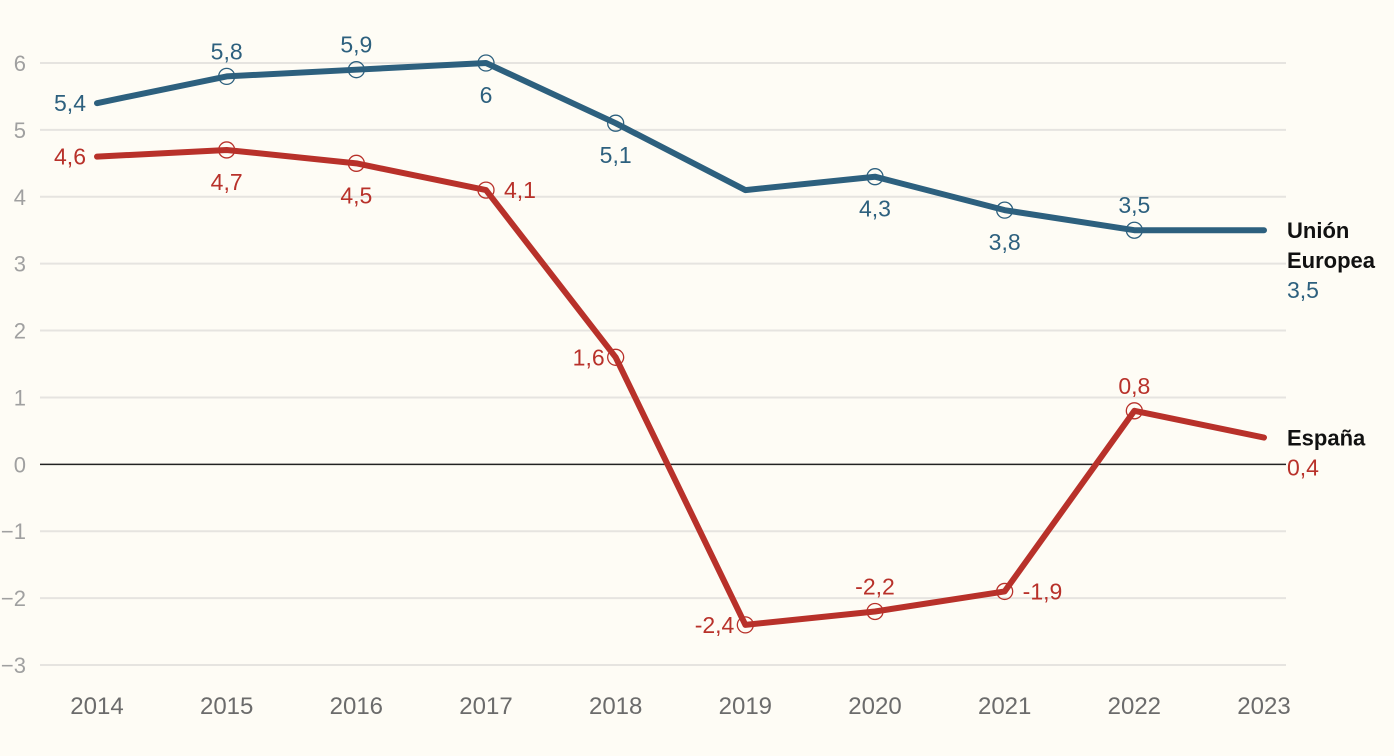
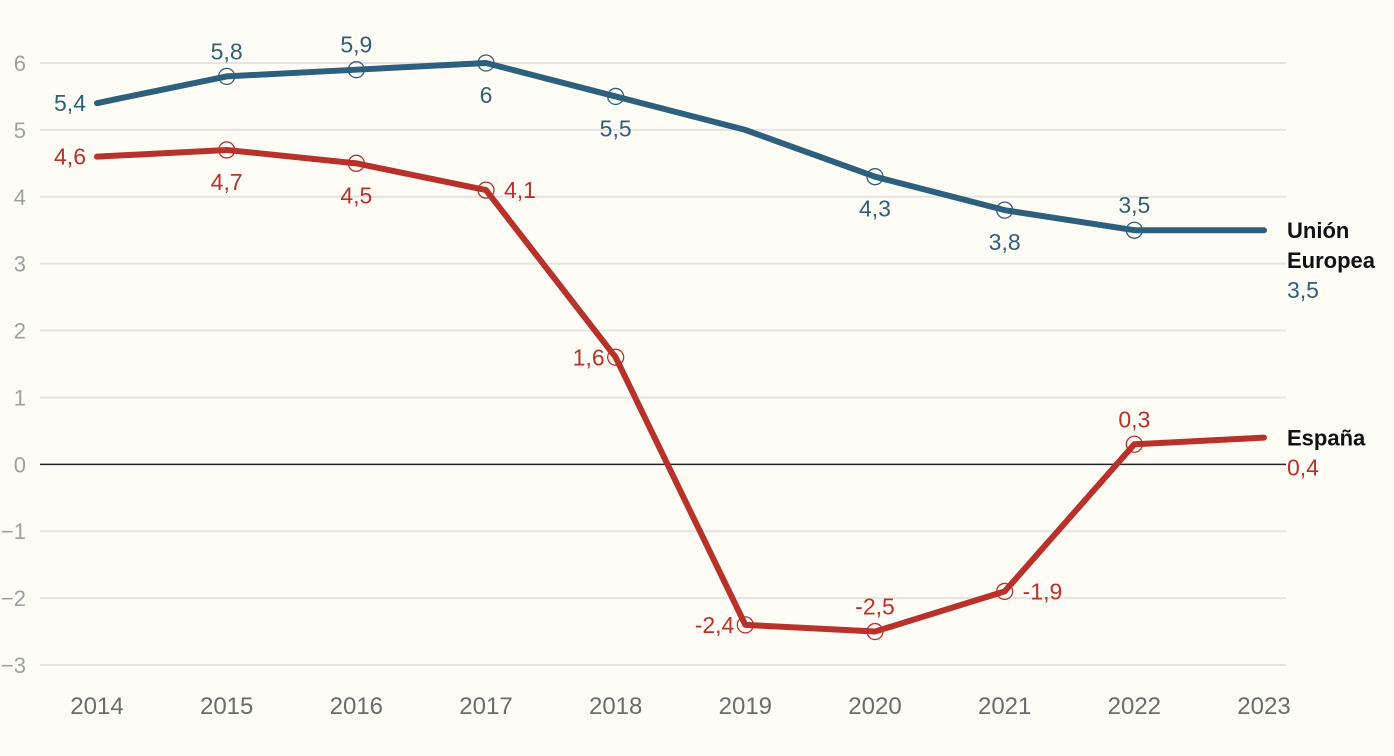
Unión Europea/2018: 5,1 -> 5,5
Unión Europea/2019: 4.1 -> 5.0
España/2020: -2,2 -> -2,5
España/2022: 0,8 -> 0,3
